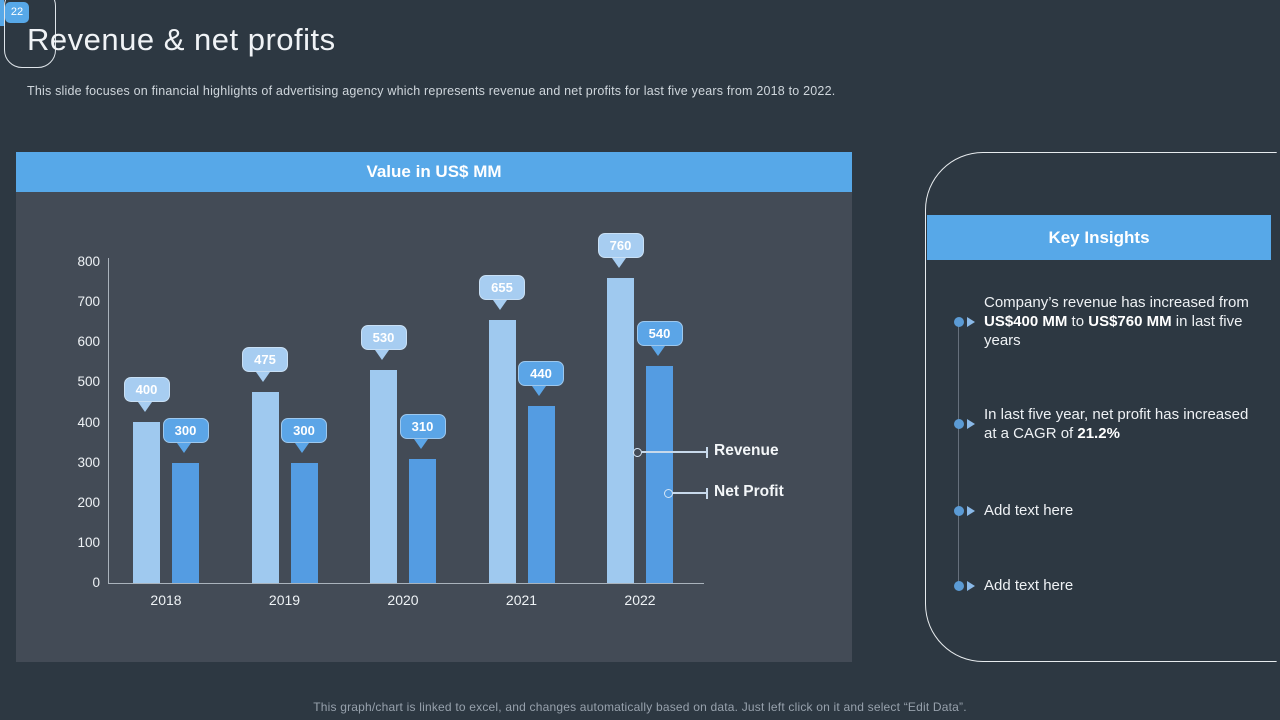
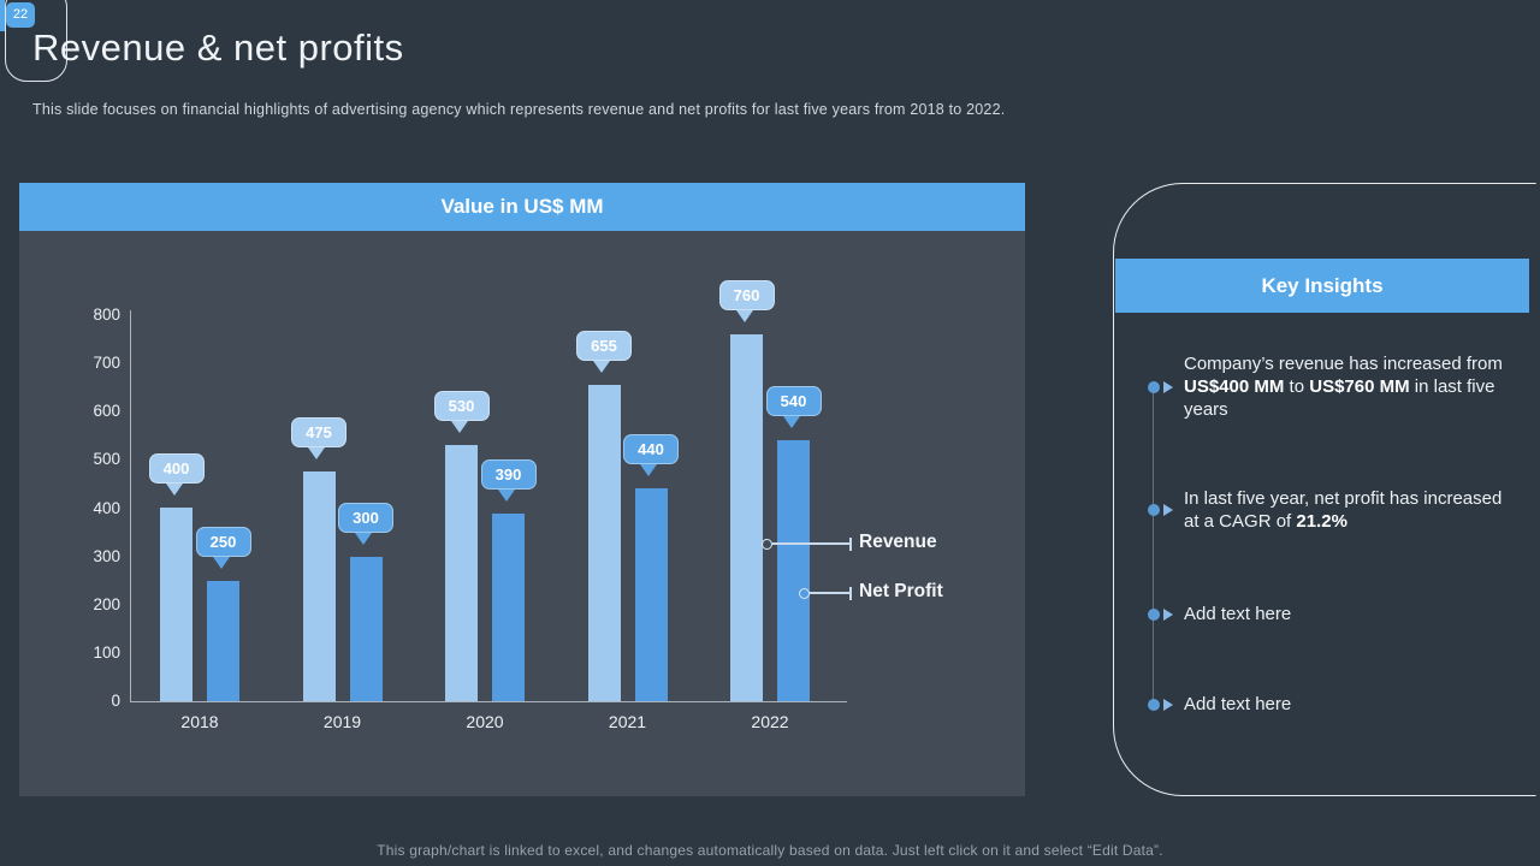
Net Profit/2018: 300 -> 250
Net Profit/2020: 310 -> 390
